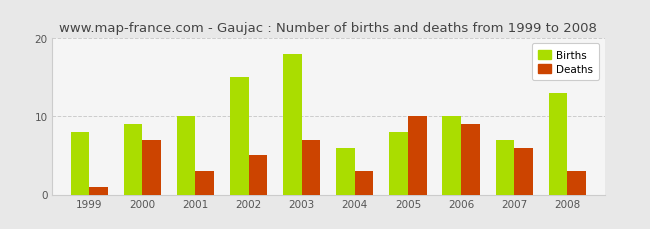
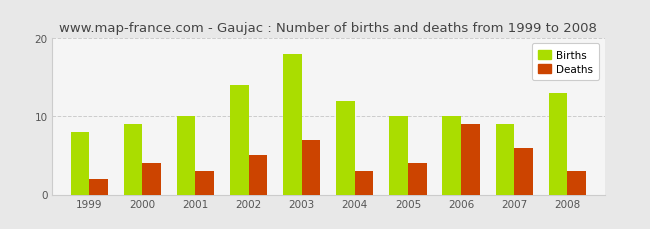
Deaths/1999: 1 -> 2
Deaths/2000: 7 -> 4
Births/2002: 15 -> 14
Births/2004: 6 -> 12
Births/2005: 8 -> 10
Deaths/2005: 10 -> 4
Births/2007: 7 -> 9
